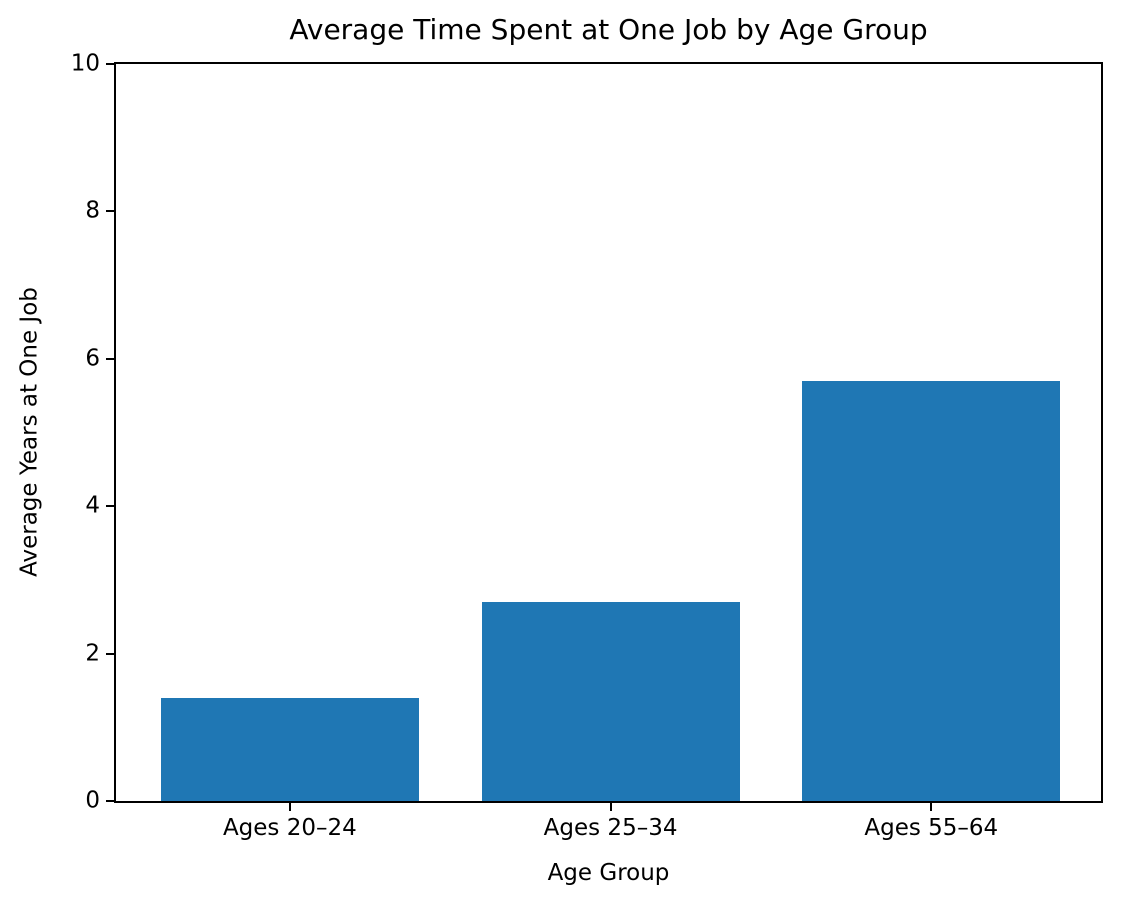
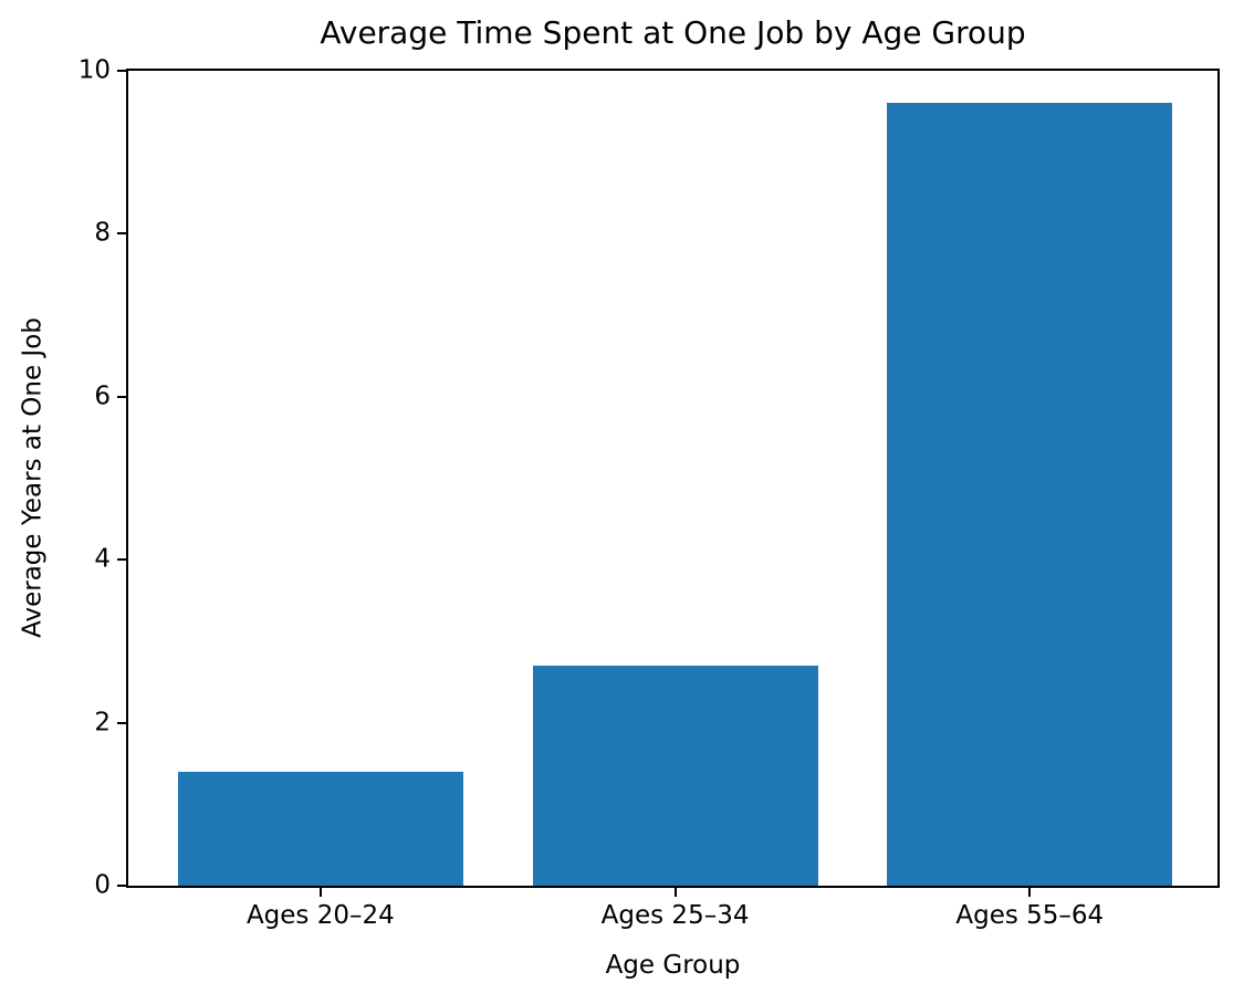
Ages 55–64: 5.7 -> 9.6
